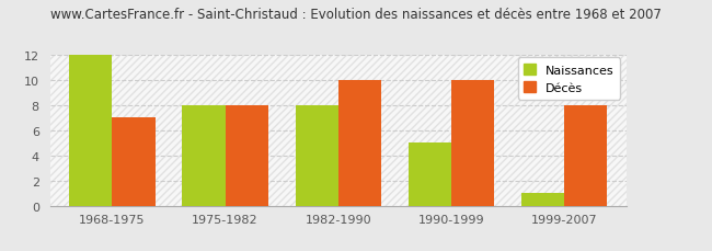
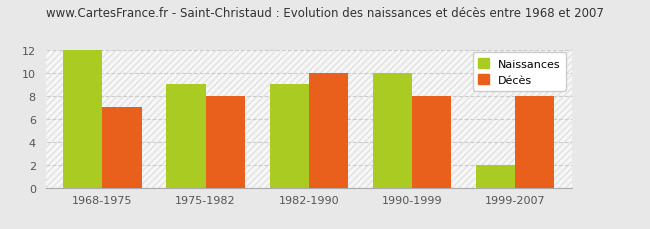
Naissances/1975-1982: 8 -> 9
Naissances/1982-1990: 8 -> 9
Naissances/1990-1999: 5 -> 10
Décès/1990-1999: 10 -> 8
Naissances/1999-2007: 1 -> 2
